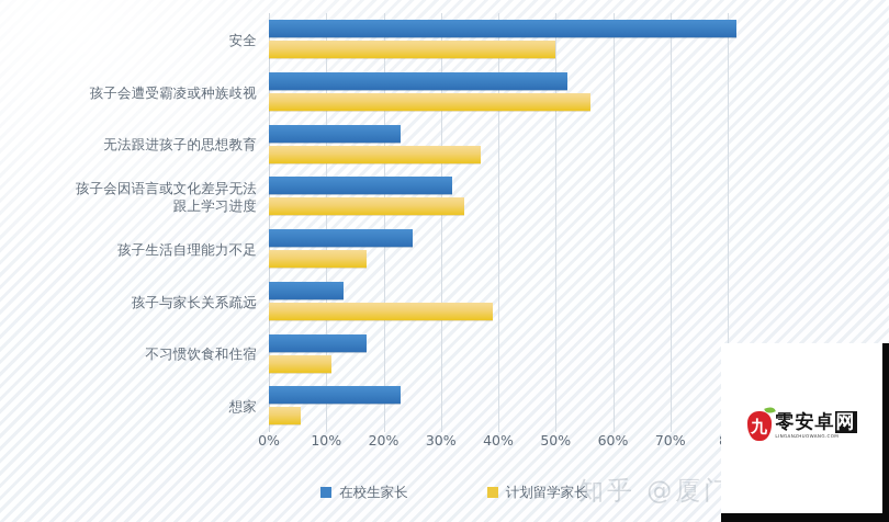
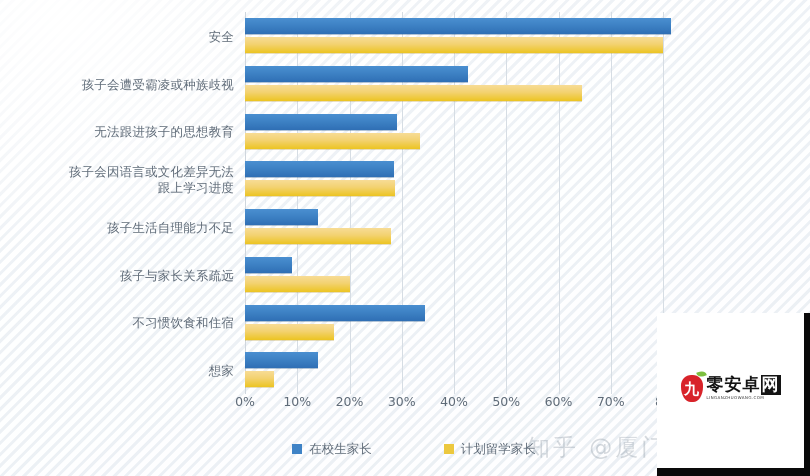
计划留学家长/安全: 50 -> 80
在校生家长/孩子会遭受霸凌或种族歧视: 52 -> 43
计划留学家长/孩子会遭受霸凌或种族歧视: 56 -> 64
在校生家长/无法跟进孩子的思想教育: 23 -> 29
计划留学家长/无法跟进孩子的思想教育: 37 -> 34
在校生家长/孩子会因语言或文化差异无法 跟上学习进度: 32 -> 28
计划留学家长/孩子会因语言或文化差异无法 跟上学习进度: 34 -> 29
在校生家长/孩子生活自理能力不足: 25 -> 14
计划留学家长/孩子生活自理能力不足: 17 -> 28
在校生家长/孩子与家长关系疏远: 13 -> 9
计划留学家长/孩子与家长关系疏远: 39 -> 20
在校生家长/不习惯饮食和住宿: 17 -> 34
计划留学家长/不习惯饮食和住宿: 11 -> 17
在校生家长/想家: 23 -> 14
